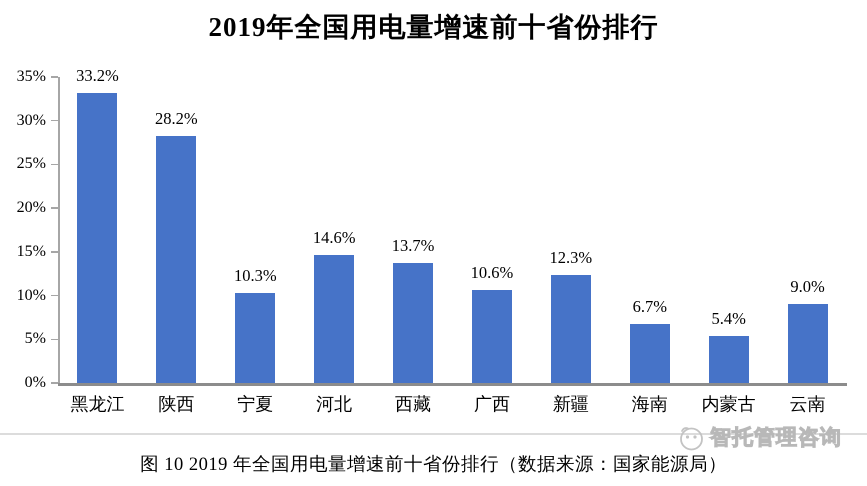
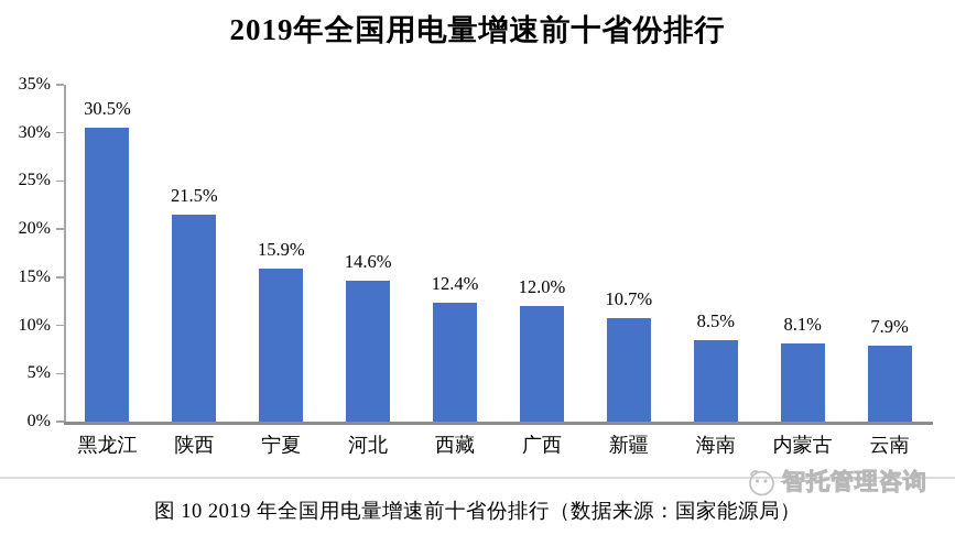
黑龙江: 33.2% -> 30.5%
陕西: 28.2% -> 21.5%
宁夏: 10.3% -> 15.9%
西藏: 13.7% -> 12.4%
广西: 10.6% -> 12.0%
新疆: 12.3% -> 10.7%
海南: 6.7% -> 8.5%
内蒙古: 5.4% -> 8.1%
云南: 9.0% -> 7.9%
